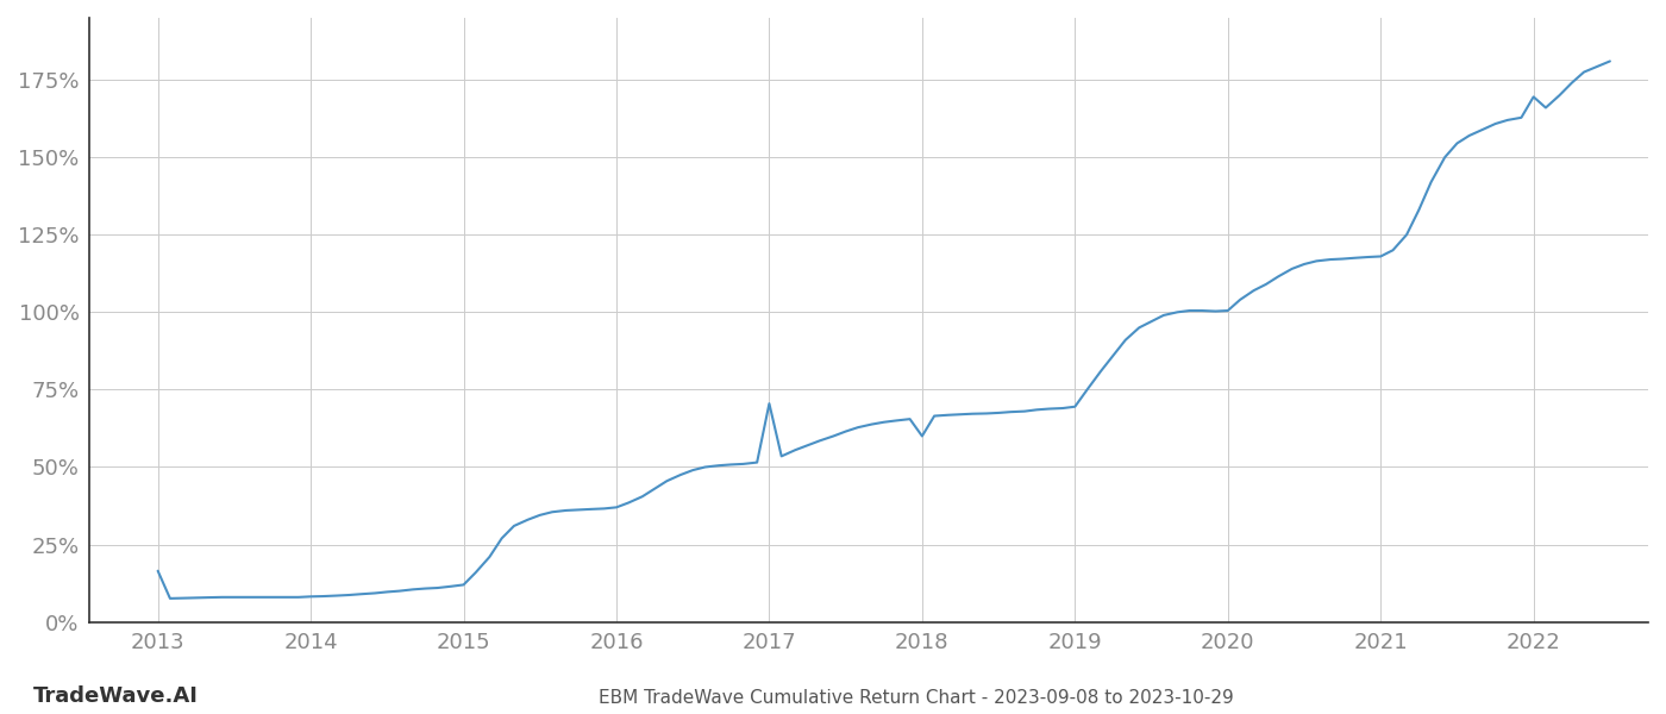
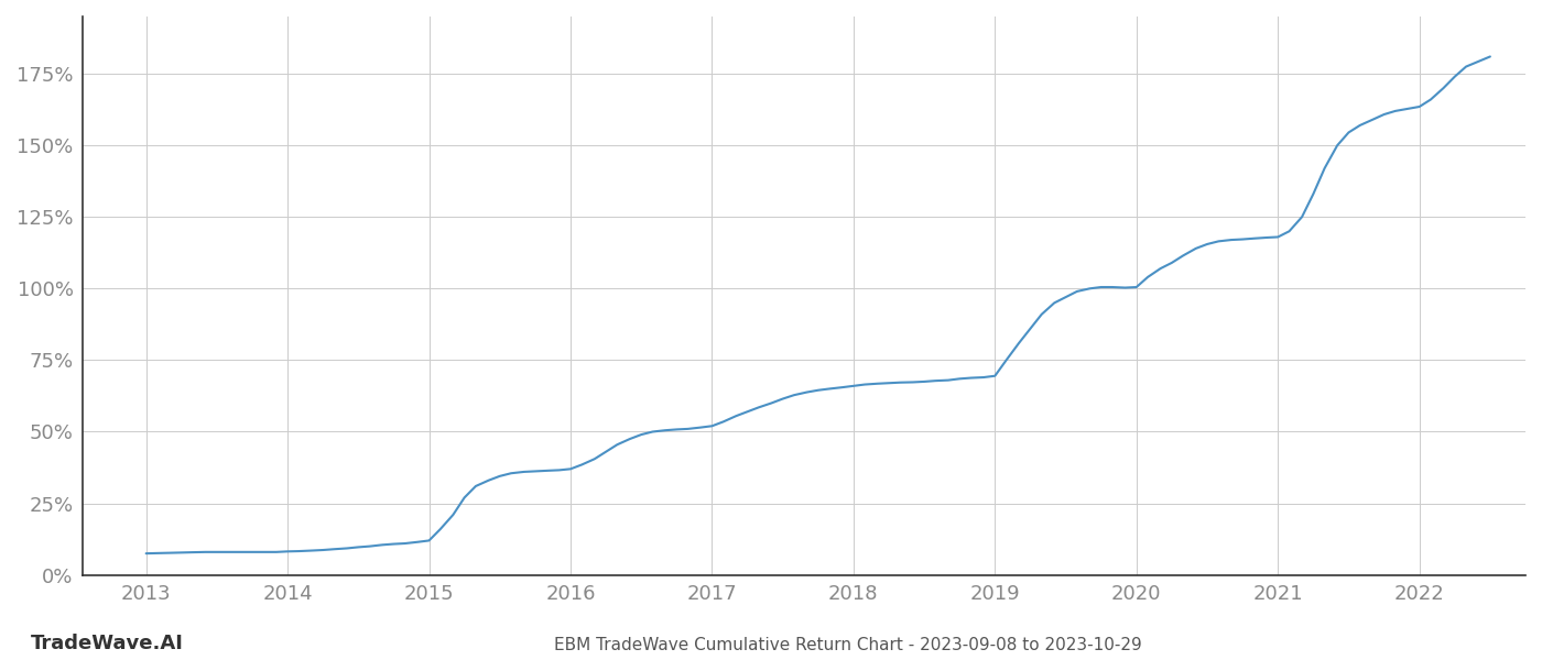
2013: 16.5% -> 7.5%
2017: 70.5% -> 52.0%
2018: 60.0% -> 66.0%
2022: 169.5% -> 163.5%
